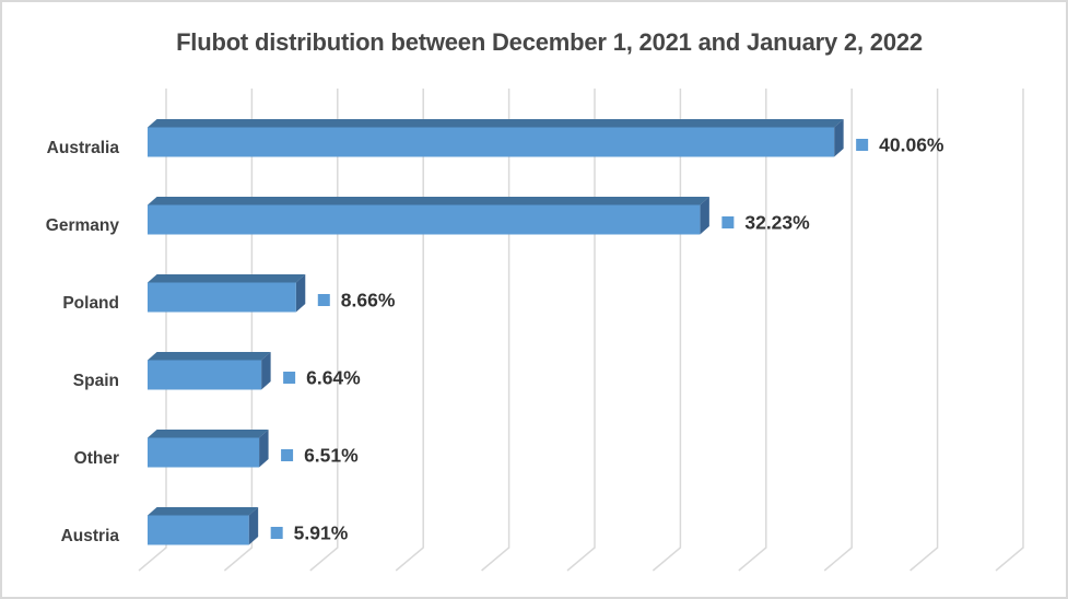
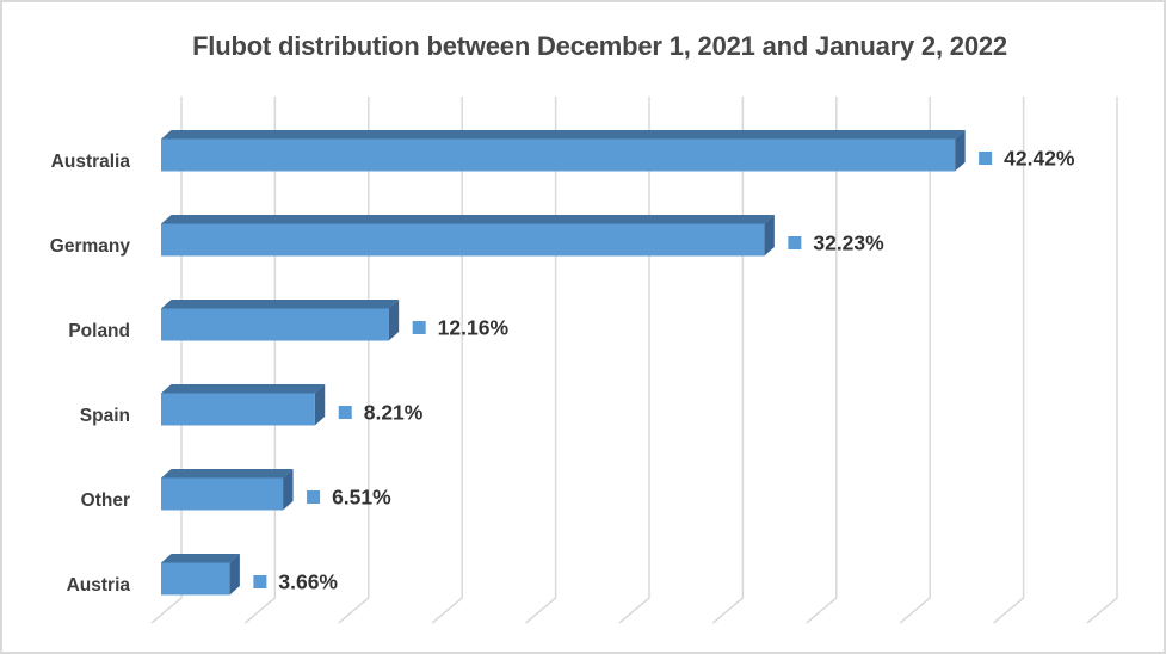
Australia: 40.06% -> 42.42%
Poland: 8.66% -> 12.16%
Spain: 6.64% -> 8.21%
Austria: 5.91% -> 3.66%
